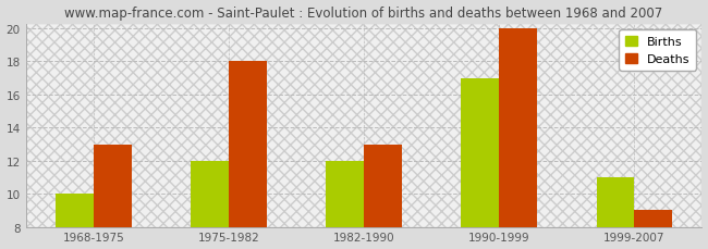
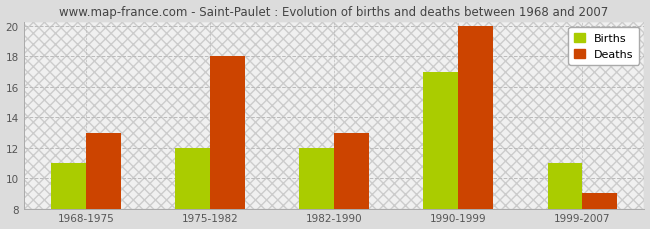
Births/1968-1975: 10 -> 11
